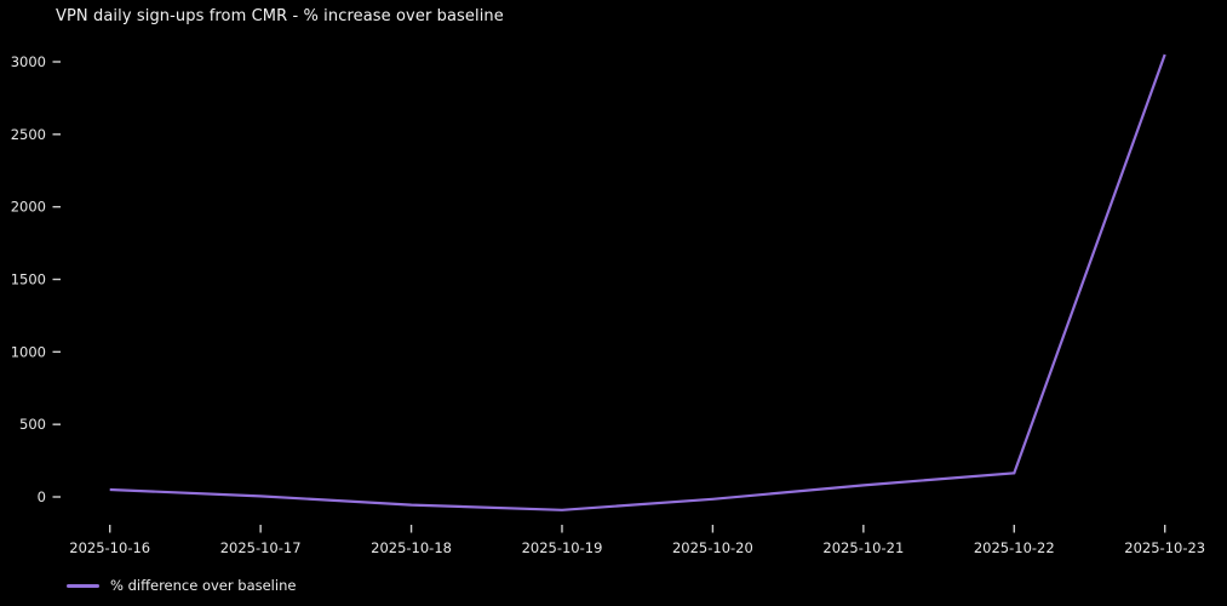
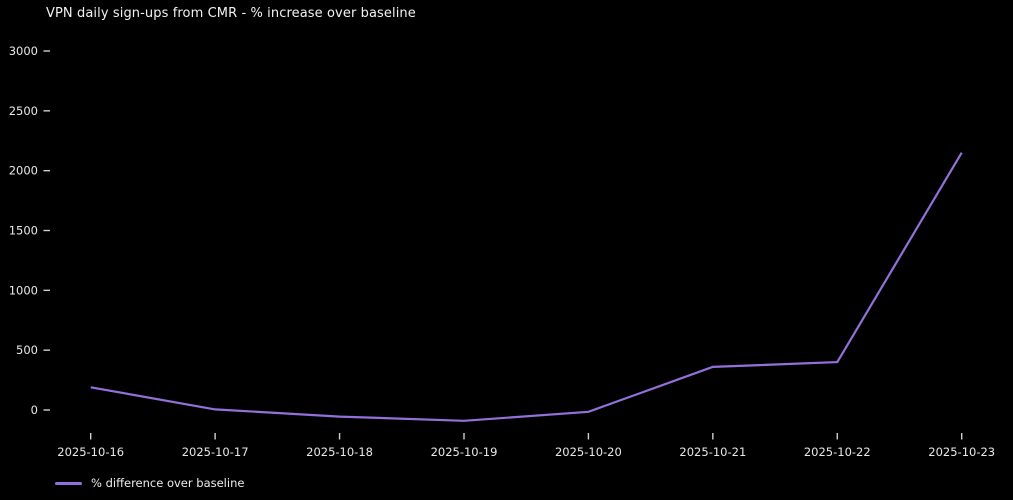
2025-10-16: 50 -> 190
2025-10-21: 80 -> 360
2025-10-22: 160 -> 400
2025-10-23: 3050 -> 2150
